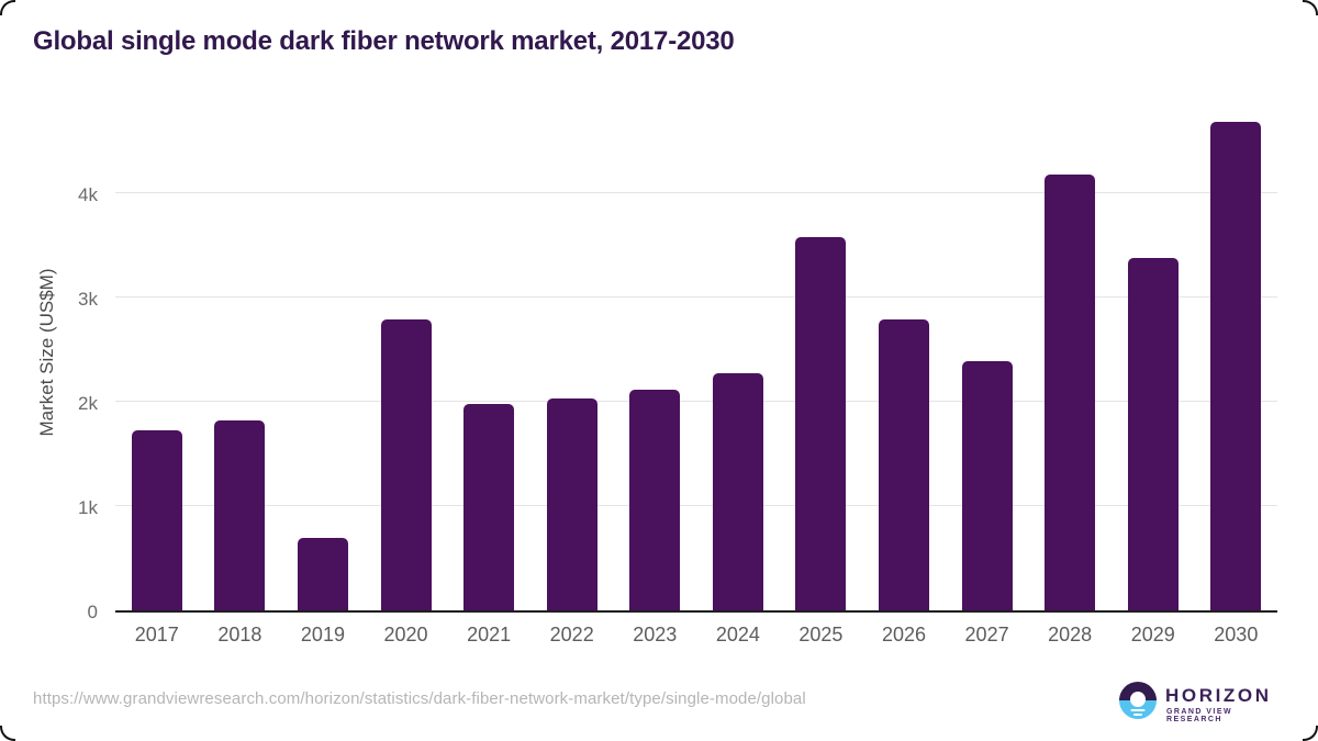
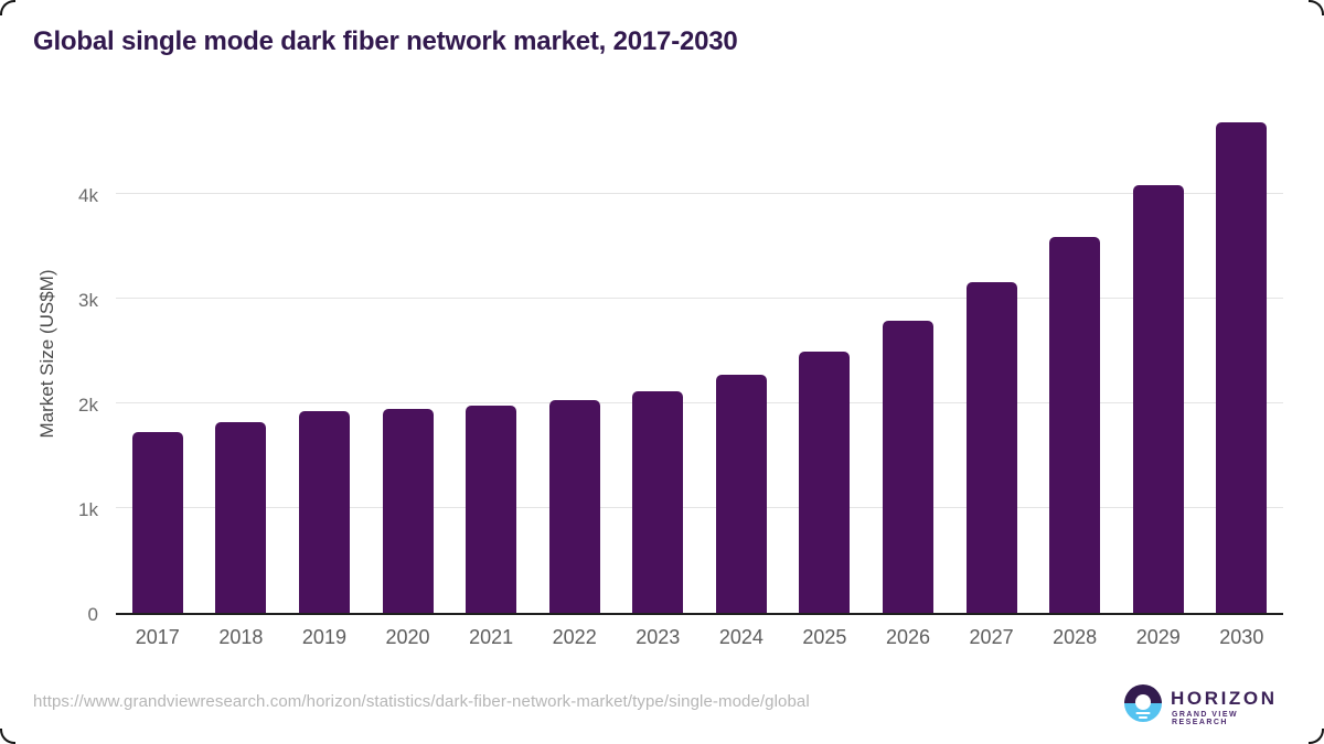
2019: 0.7k -> 1.9k
2020: 2.8k -> 2.0k
2025: 3.6k -> 2.5k
2027: 2.4k -> 3.2k
2028: 4.2k -> 3.6k
2029: 3.4k -> 4.1k
